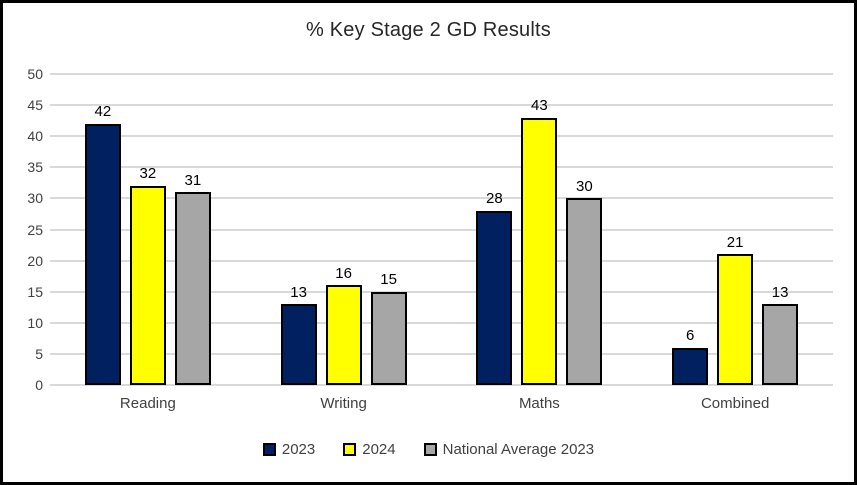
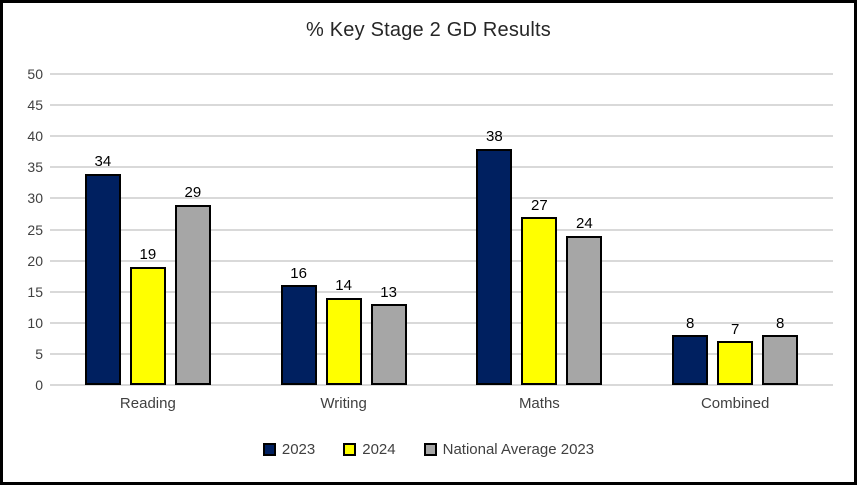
2023/Reading: 42 -> 34
2024/Reading: 32 -> 19
National Average 2023/Reading: 31 -> 29
2023/Writing: 13 -> 16
2024/Writing: 16 -> 14
National Average 2023/Writing: 15 -> 13
2023/Maths: 28 -> 38
2024/Maths: 43 -> 27
National Average 2023/Maths: 30 -> 24
2023/Combined: 6 -> 8
2024/Combined: 21 -> 7
National Average 2023/Combined: 13 -> 8
